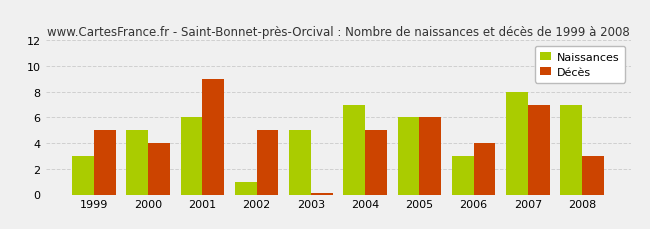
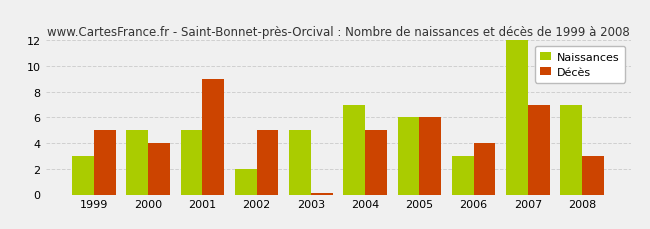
Naissances/2001: 6 -> 5
Naissances/2002: 1 -> 2
Naissances/2007: 8 -> 12
